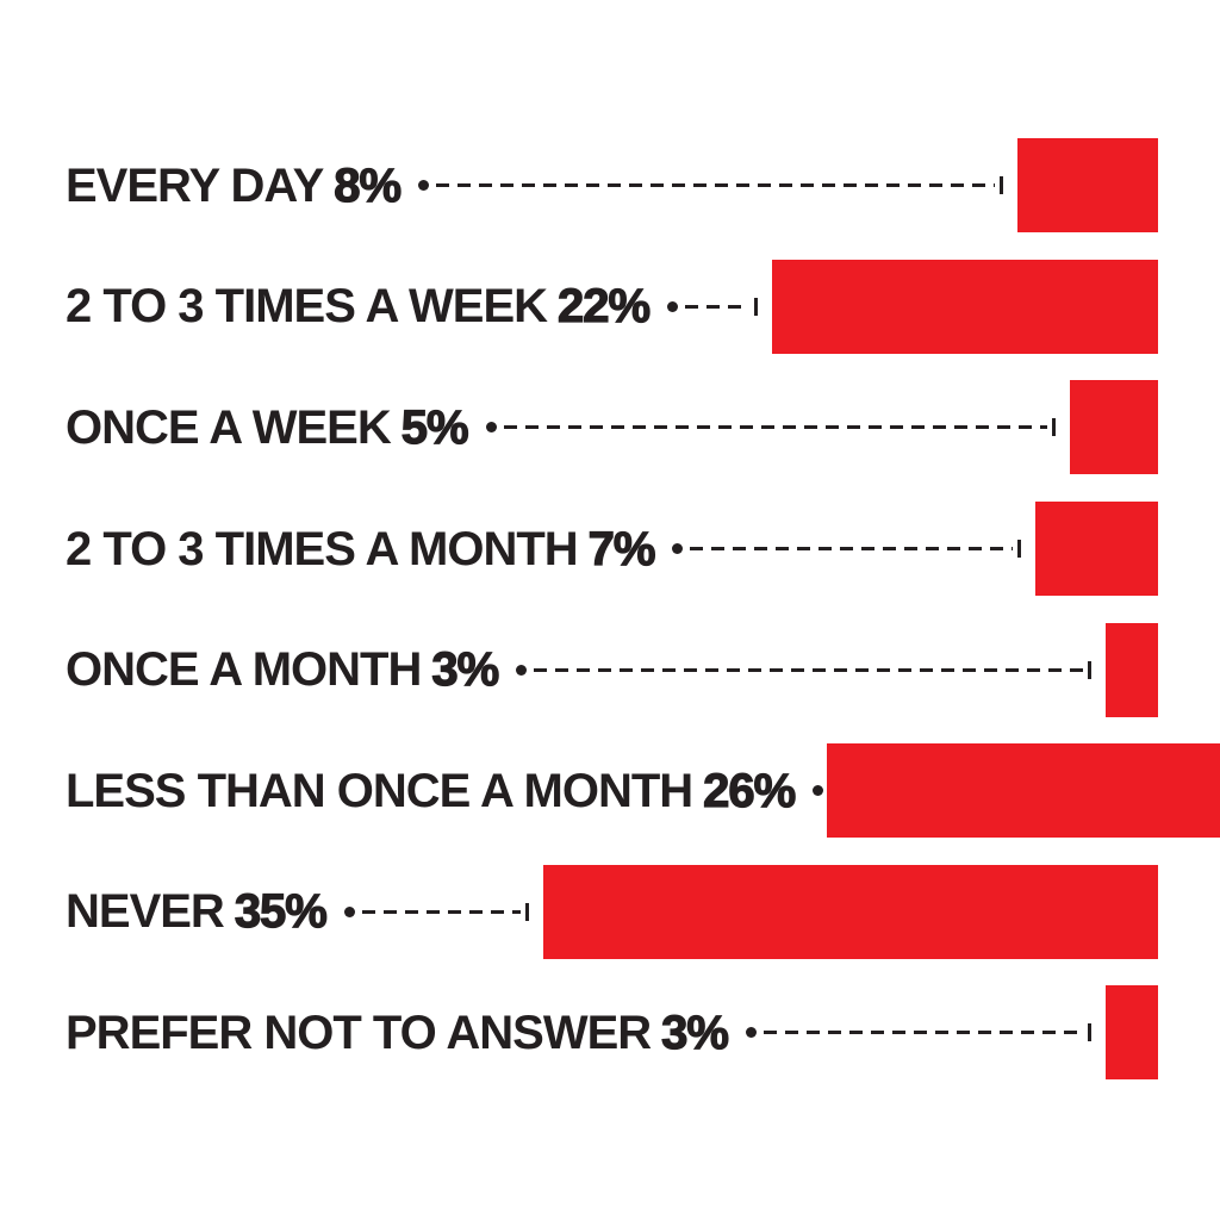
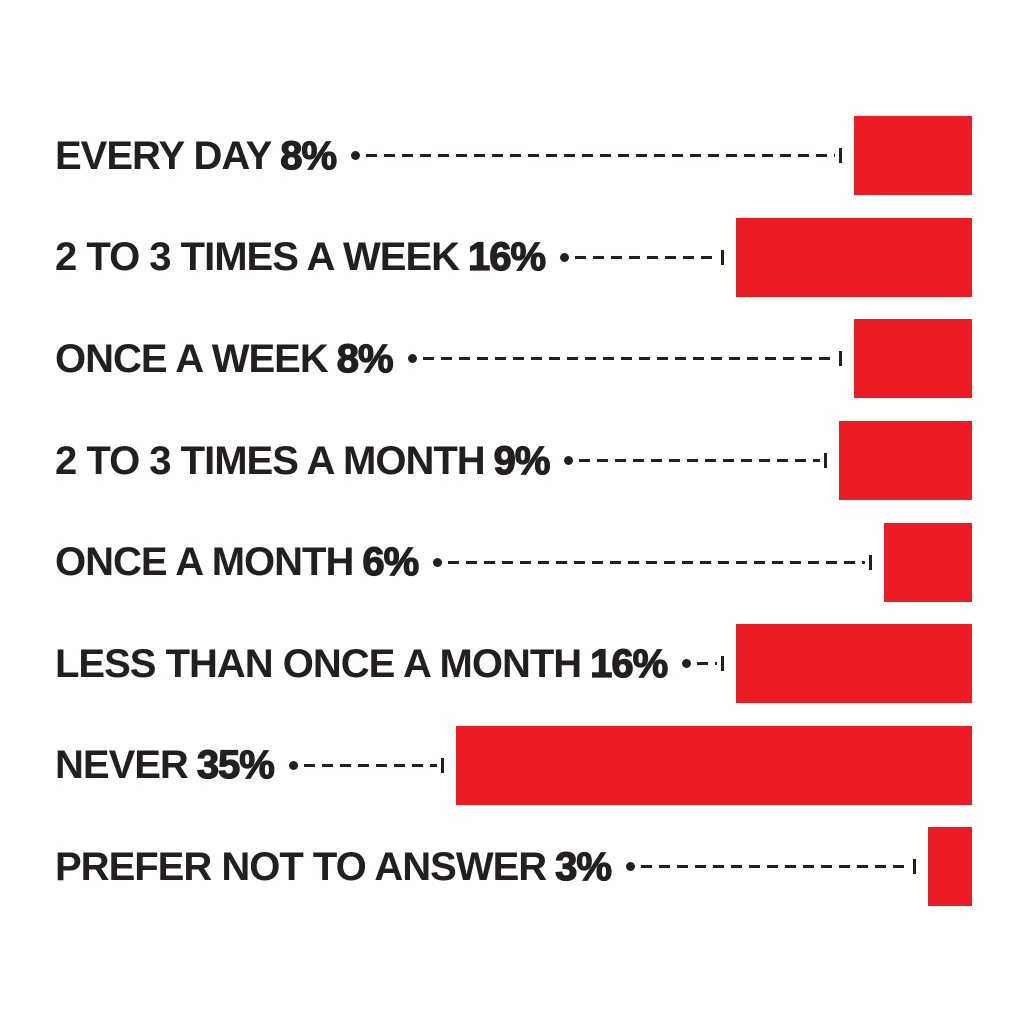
2 TO 3 TIMES A WEEK: 22% -> 16%
ONCE A WEEK: 5% -> 8%
2 TO 3 TIMES A MONTH: 7% -> 9%
ONCE A MONTH: 3% -> 6%
LESS THAN ONCE A MONTH: 26% -> 16%
